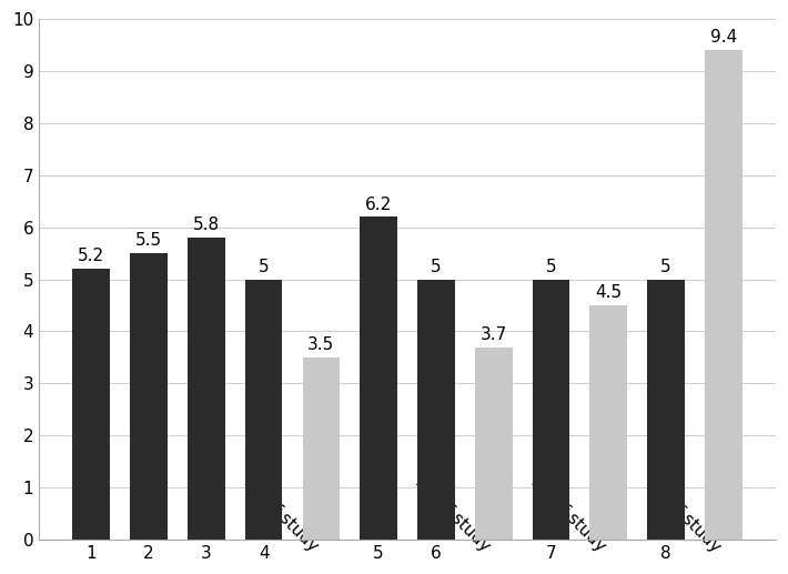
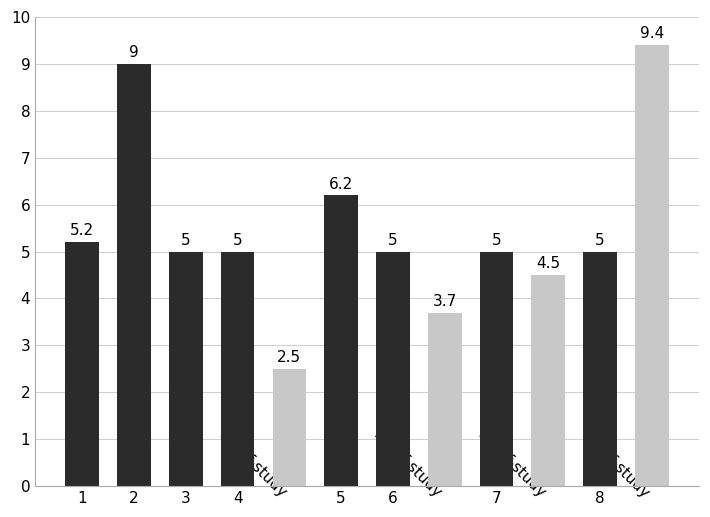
2: 5.5 -> 9
3: 5.8 -> 5
1-self-study: 3.5 -> 2.5
